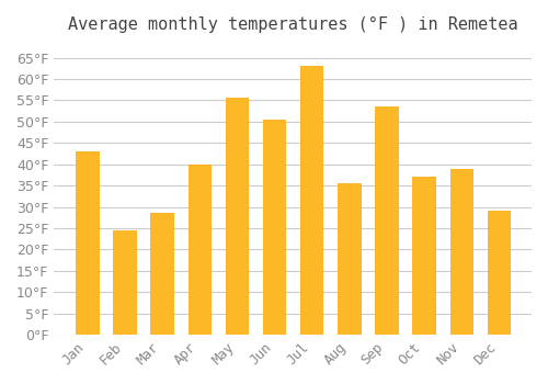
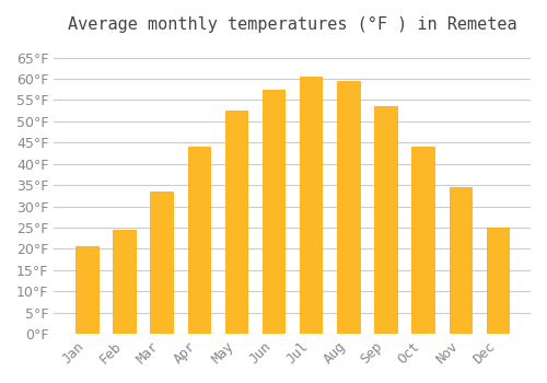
Jan: 43.0°F -> 20.5°F
Mar: 28.5°F -> 33.5°F
Apr: 40.0°F -> 44.0°F
May: 55.5°F -> 52.5°F
Jun: 50.5°F -> 57.5°F
Jul: 63.0°F -> 60.5°F
Aug: 35.5°F -> 59.5°F
Oct: 37.0°F -> 44.0°F
Nov: 39.0°F -> 34.5°F
Dec: 29.0°F -> 25.0°F
